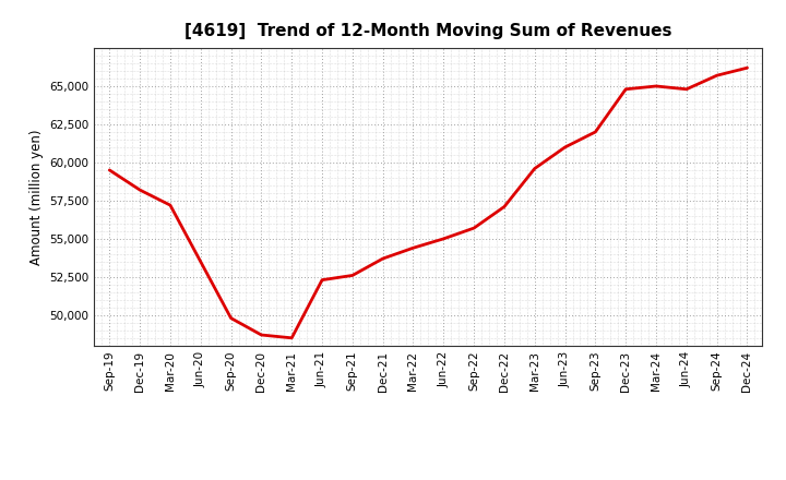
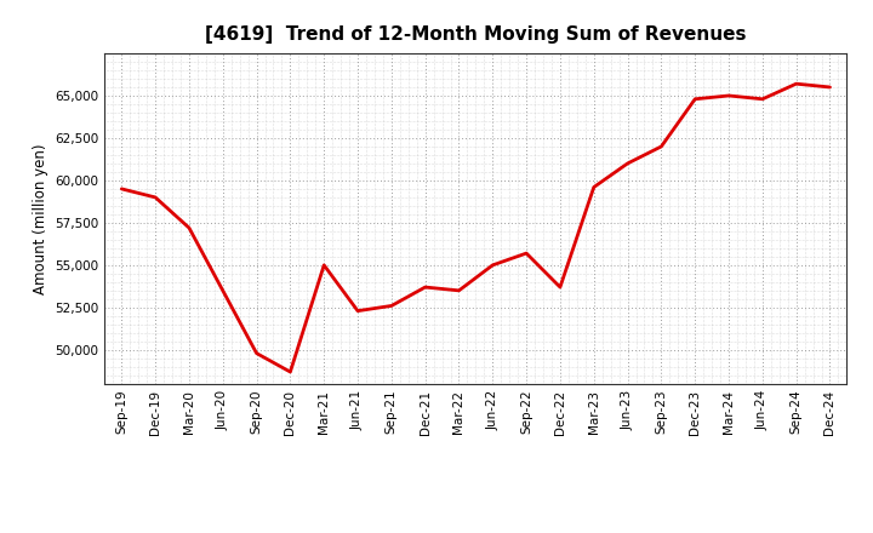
Dec-19: 58,200 -> 59,000
Mar-21: 48,500 -> 55,000
Mar-22: 54,400 -> 53,500
Dec-22: 57,100 -> 53,700
Dec-24: 66,200 -> 65,500
